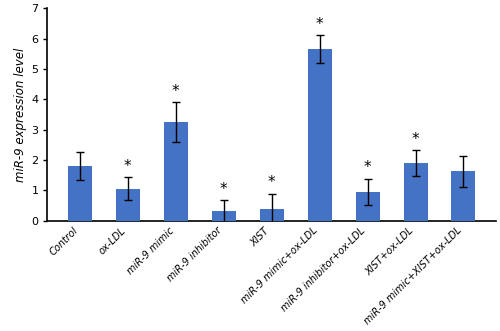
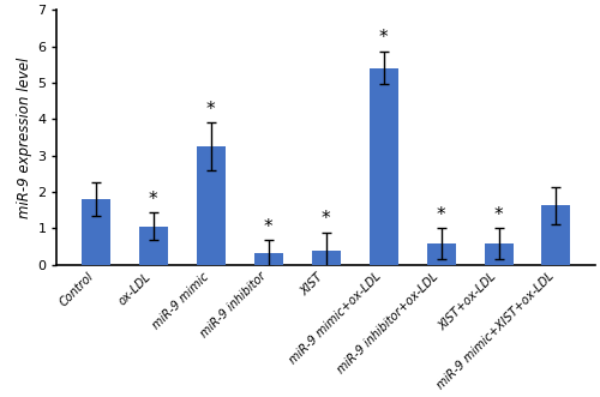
miR-9 mimic+ox-LDL: 5.65 -> 5.40
miR-9 inhibitor+ox-LDL: 0.95 -> 0.58
XIST+ox-LDL: 1.90 -> 0.58
